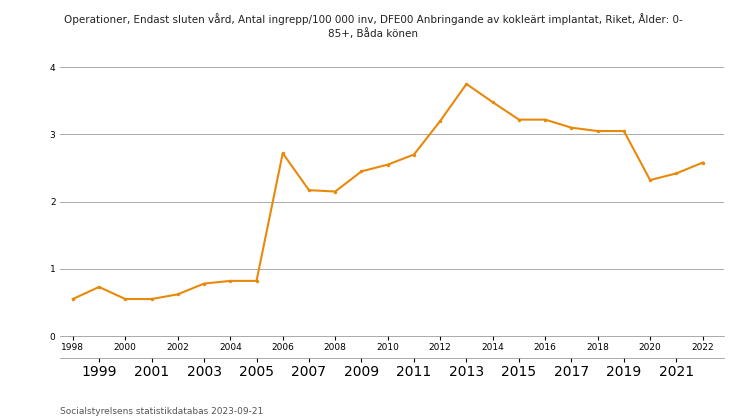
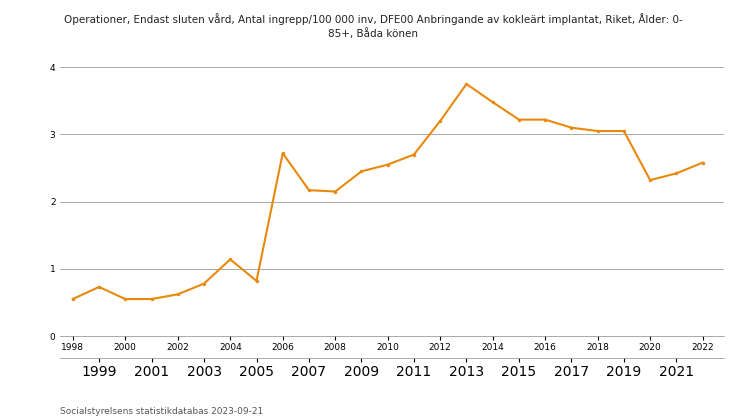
2004: 0.82 -> 1.14
